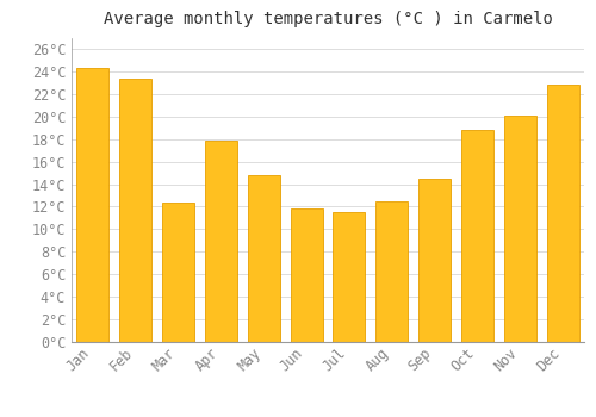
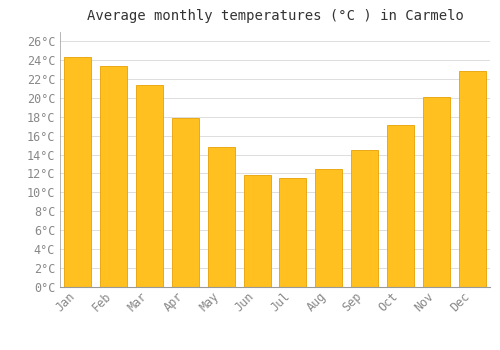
Mar: 12.4°C -> 21.3°C
Oct: 18.8°C -> 17.1°C
